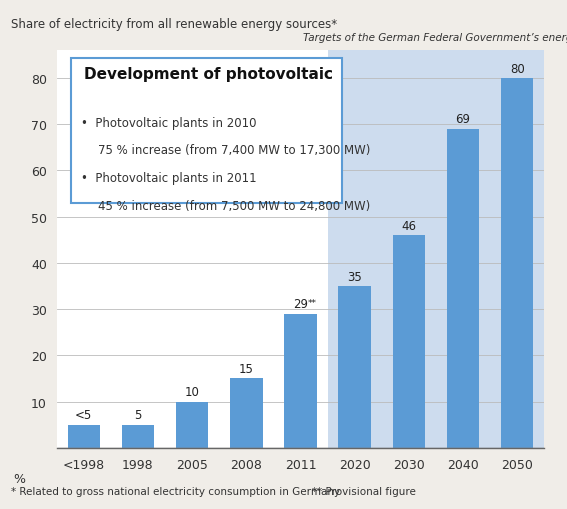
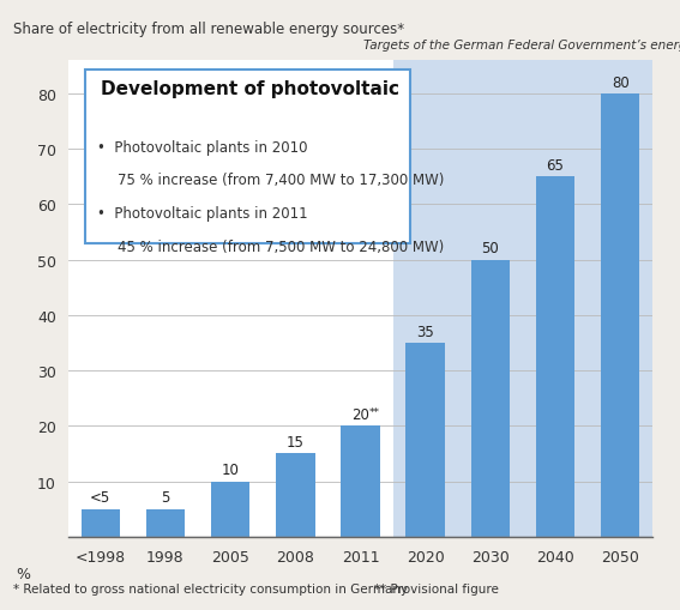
2011: 29 -> 20
2030: 46 -> 50
2040: 69 -> 65
